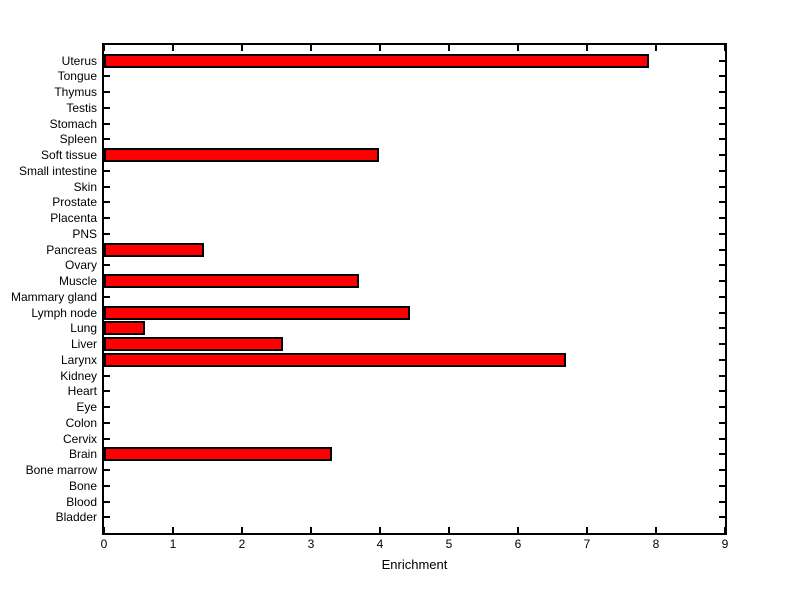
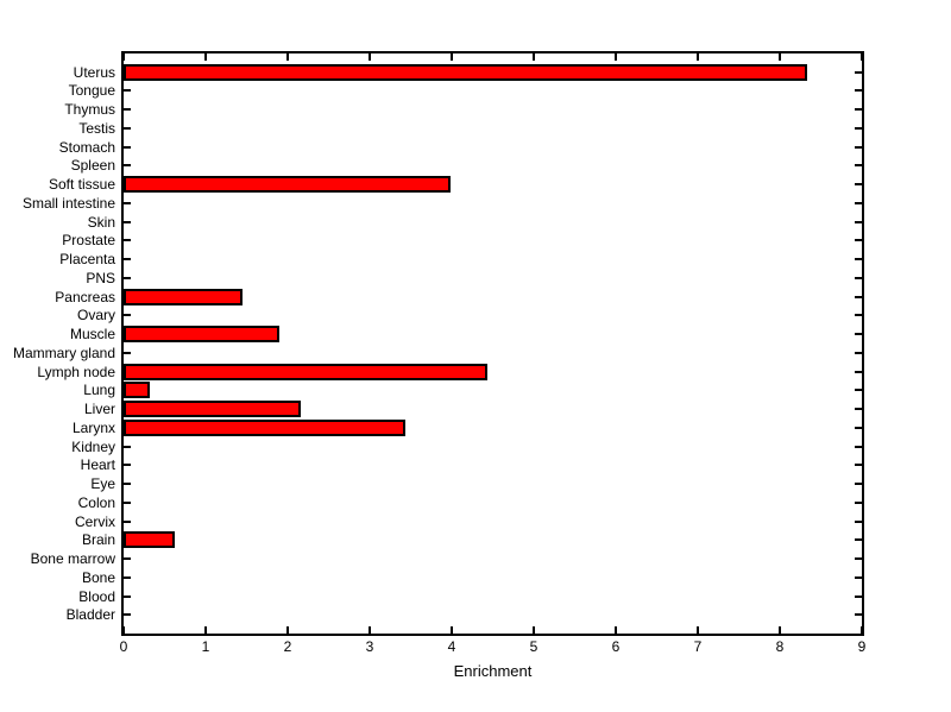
Uterus: 7.9 -> 8.3
Muscle: 3.7 -> 1.9
Lung: 0.6 -> 0.3
Liver: 2.6 -> 2.2
Larynx: 6.7 -> 3.4
Brain: 3.3 -> 0.6
